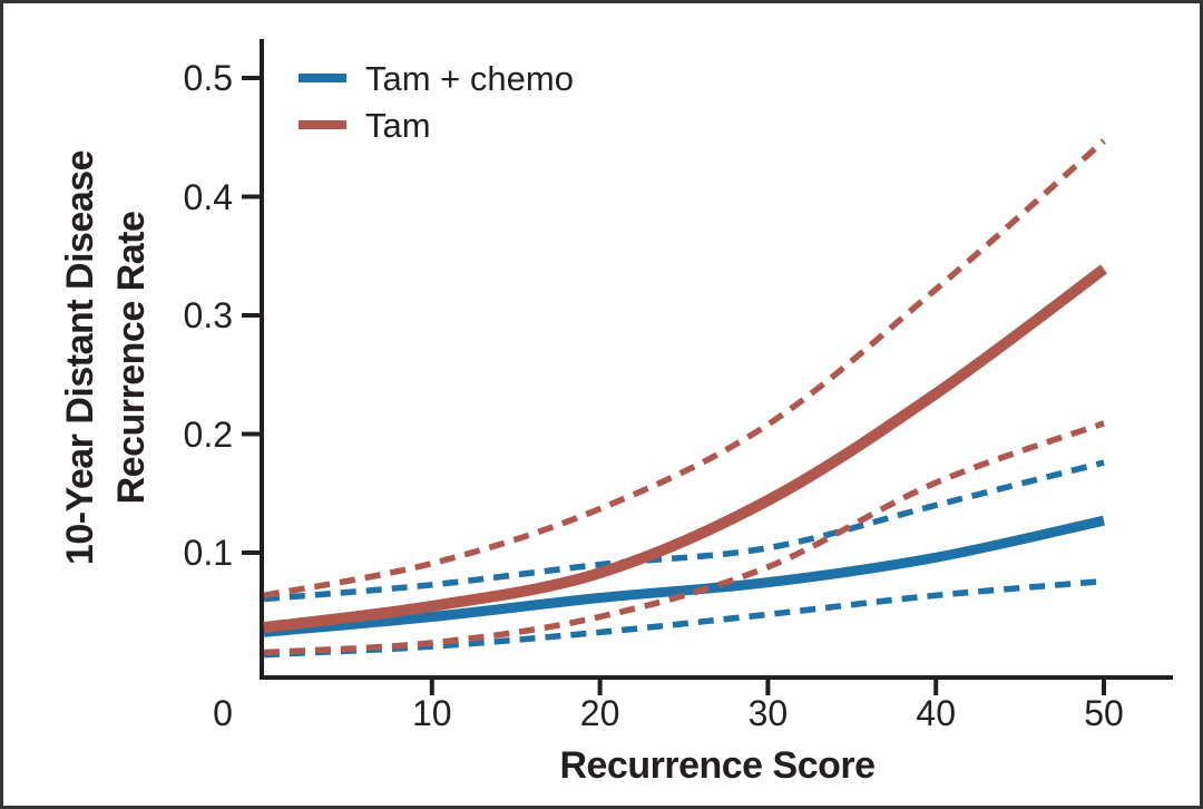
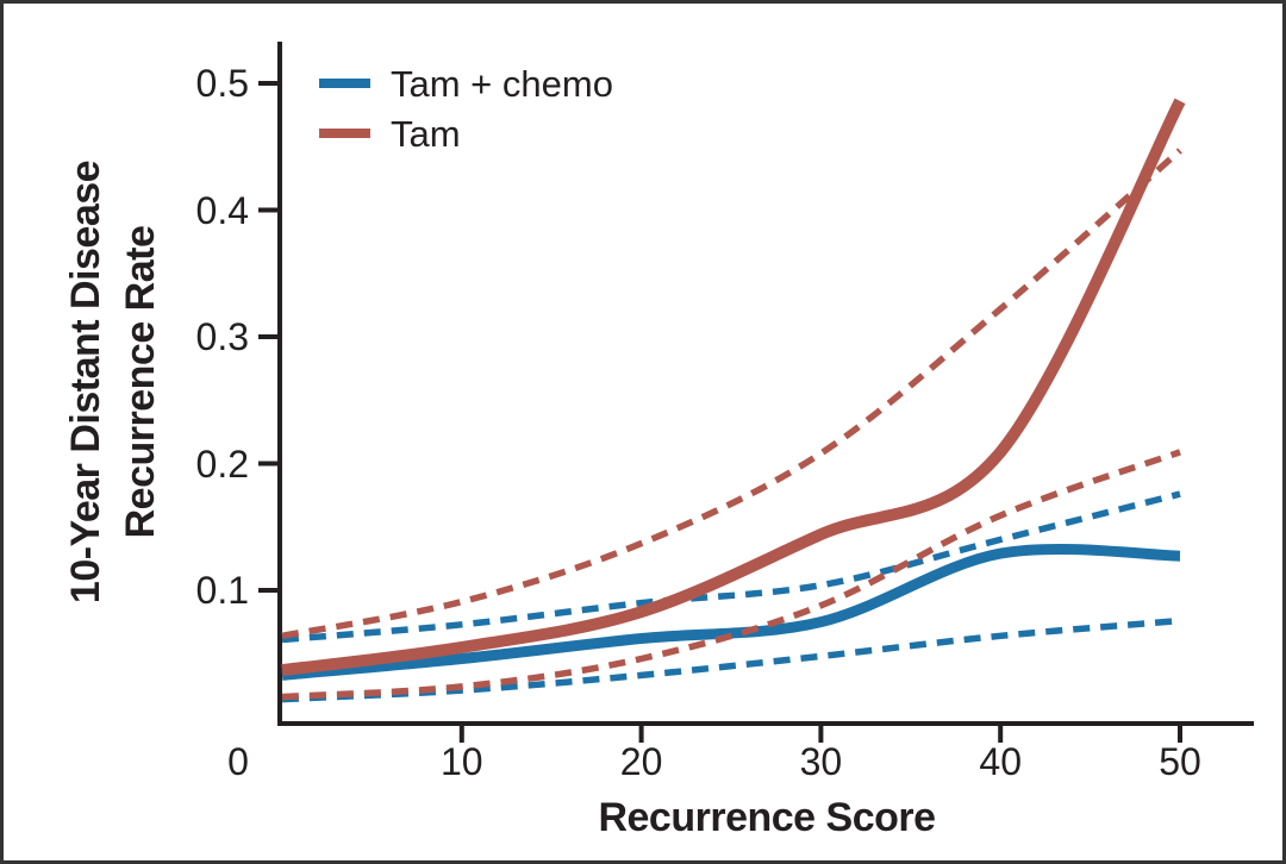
Tam + chemo/40: 0.096 -> 0.129
Tam/40: 0.234 -> 0.209
Tam/50: 0.339 -> 0.486
